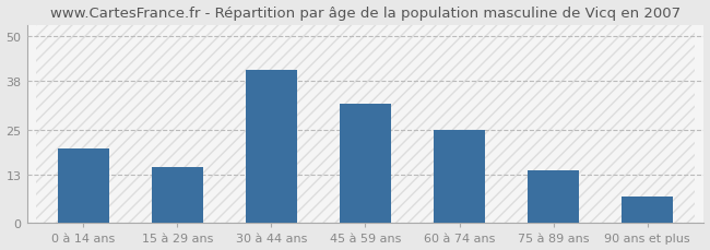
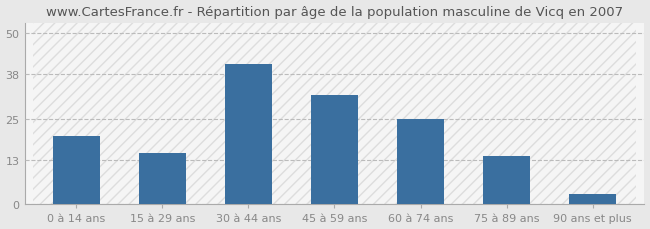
90 ans et plus: 7 -> 3
